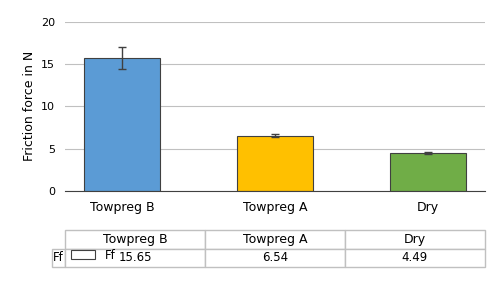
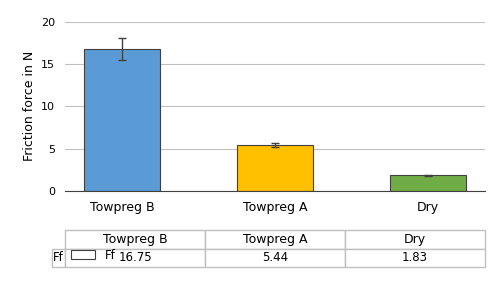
Towpreg B: 15.65 -> 16.75
Towpreg A: 6.54 -> 5.44
Dry: 4.49 -> 1.83
